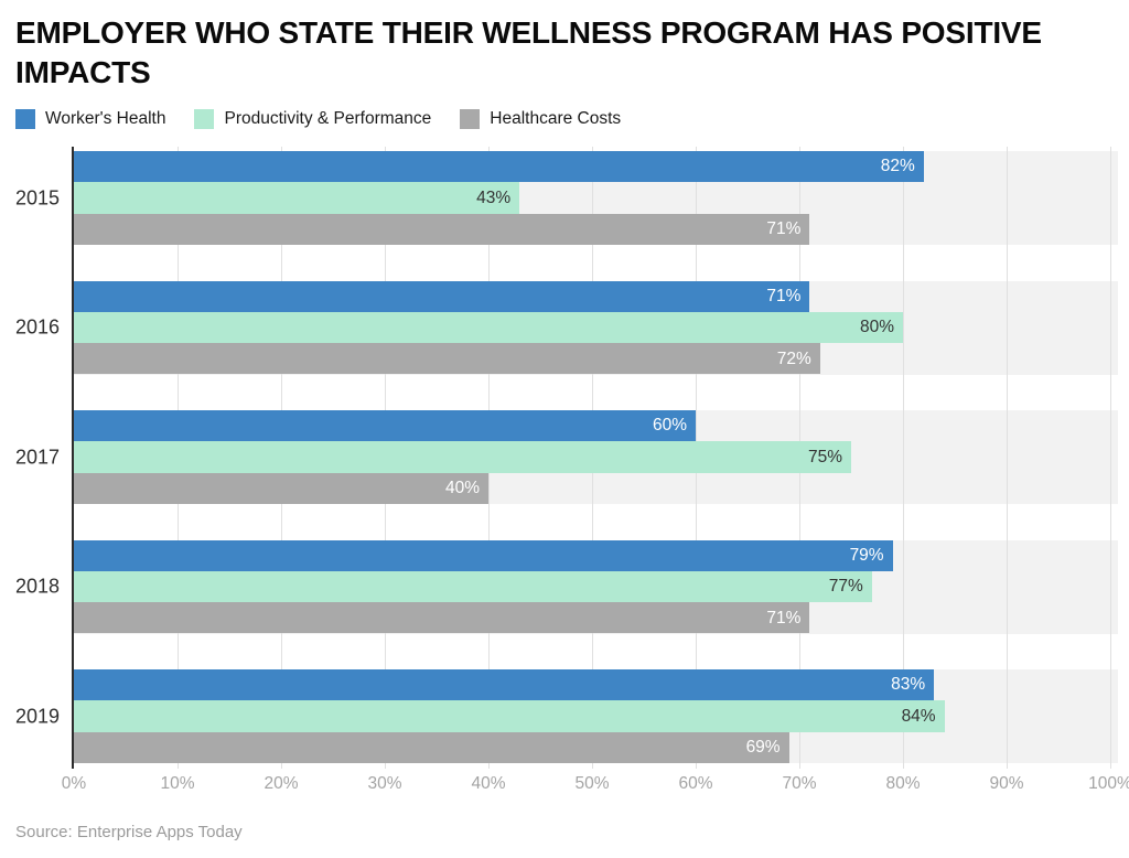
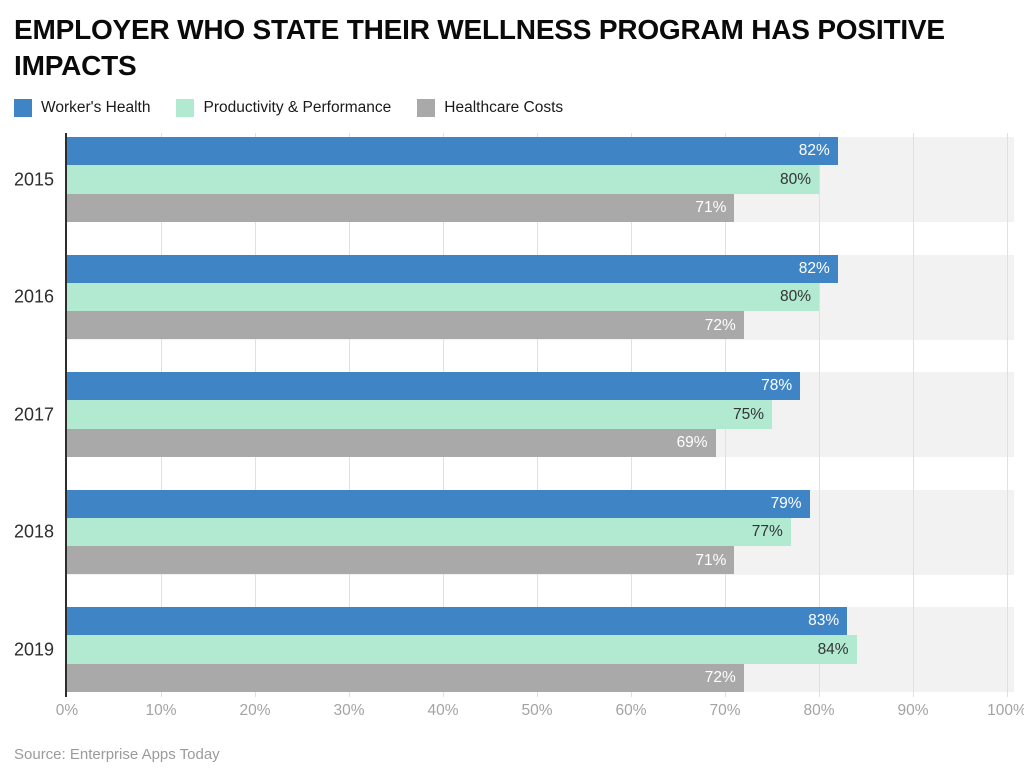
Productivity & Performance/2015: 43% -> 80%
Worker's Health/2016: 71% -> 82%
Worker's Health/2017: 60% -> 78%
Healthcare Costs/2017: 40% -> 69%
Healthcare Costs/2019: 69% -> 72%
